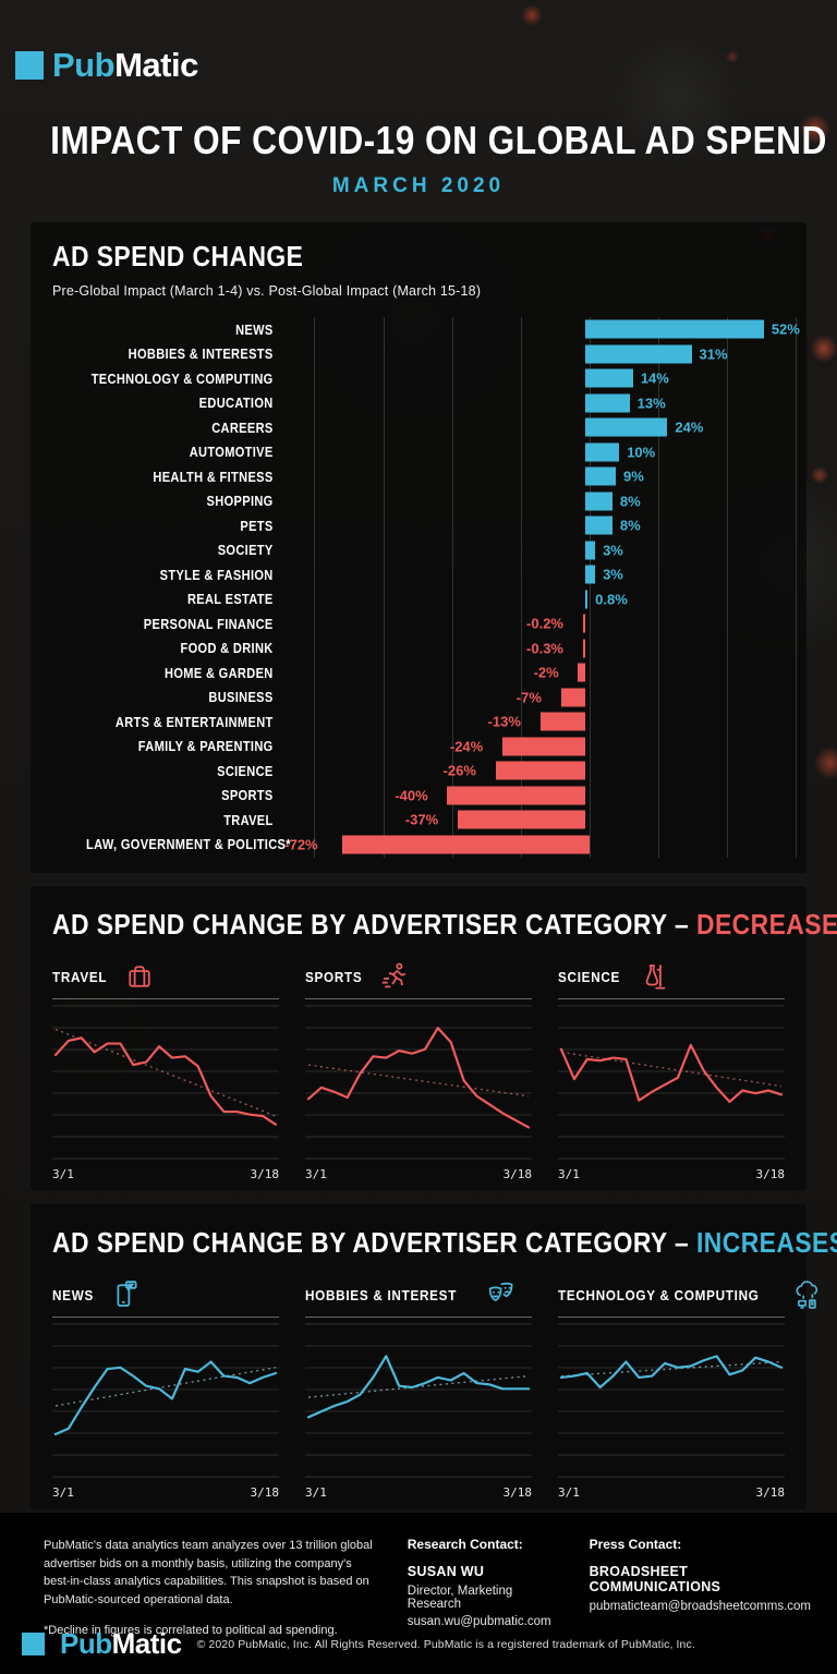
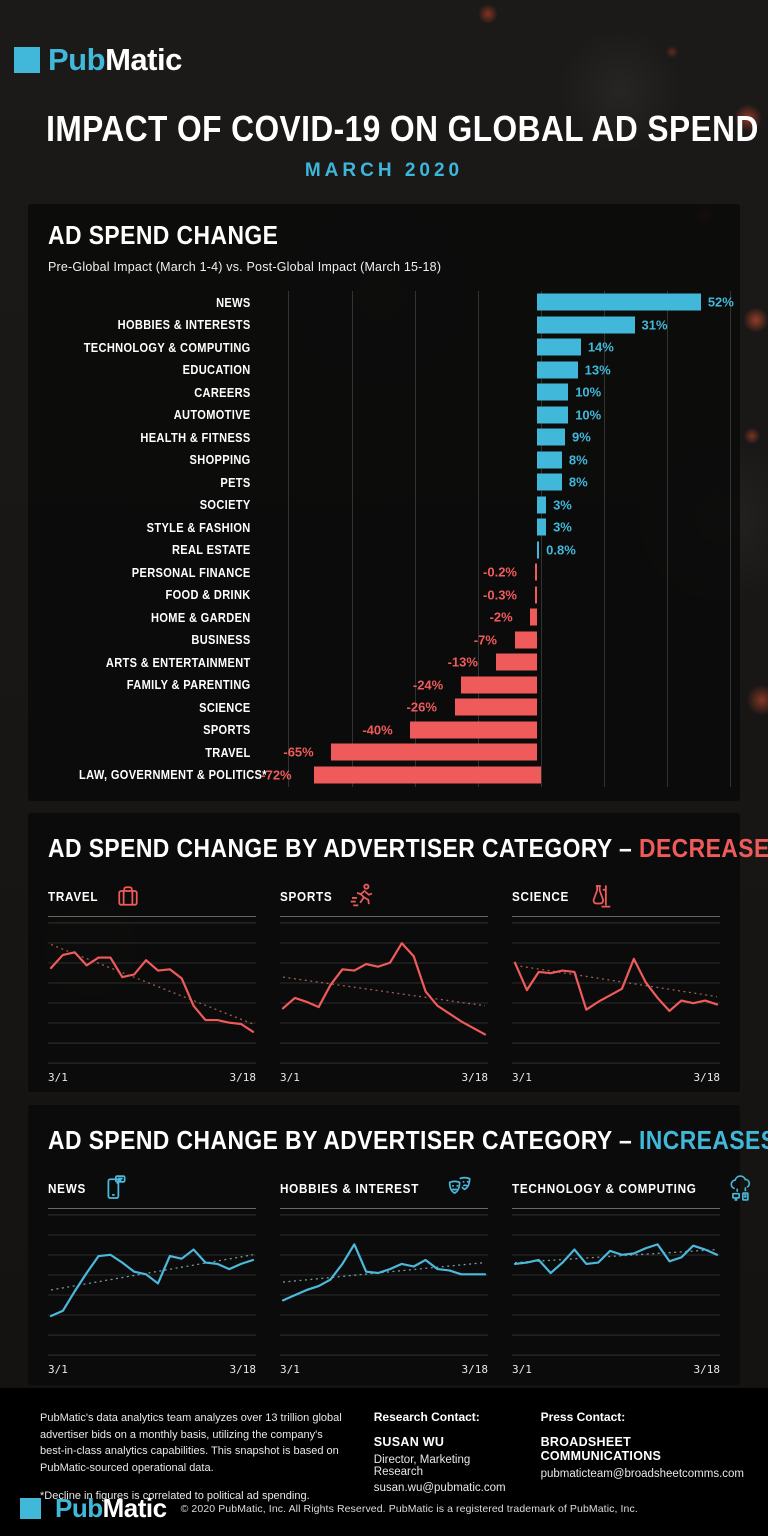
AD SPEND CHANGE/CAREERS: 24% -> 10%
AD SPEND CHANGE/TRAVEL: -37% -> -65%
